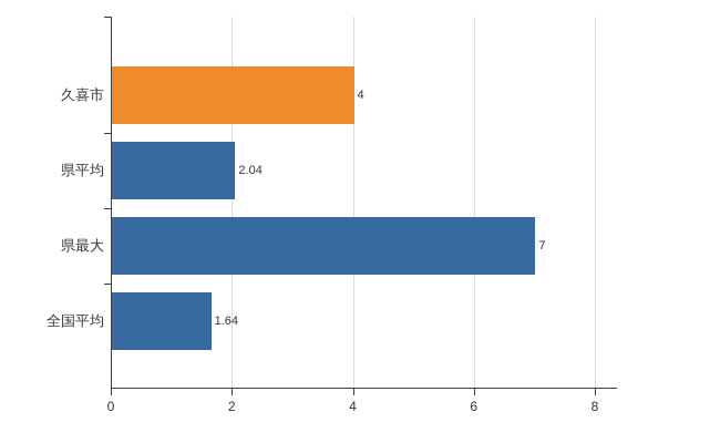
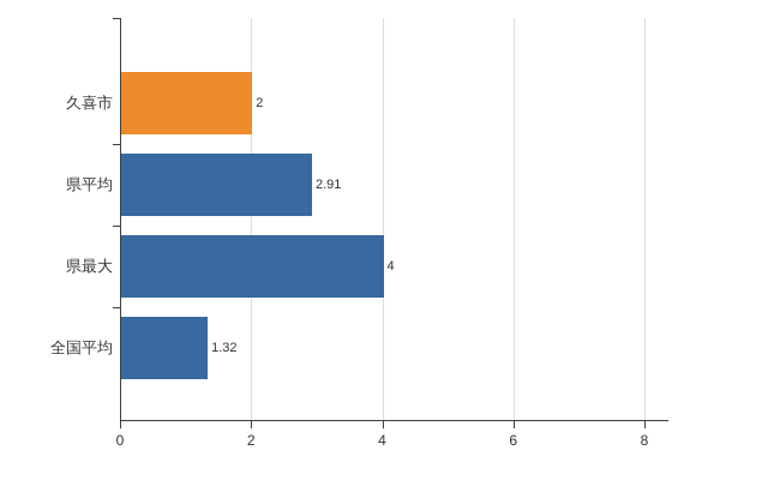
久喜市: 4 -> 2
県平均: 2.04 -> 2.91
県最大: 7 -> 4
全国平均: 1.64 -> 1.32
